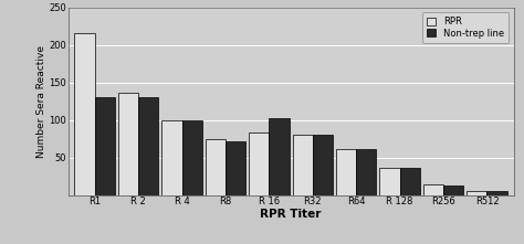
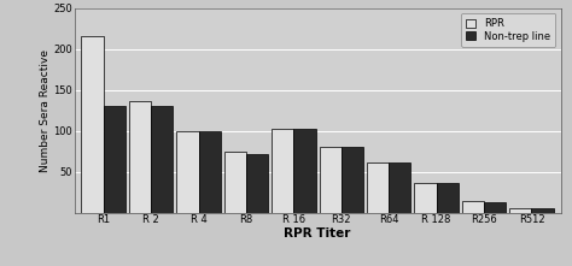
RPR/R 16: 84 -> 103
